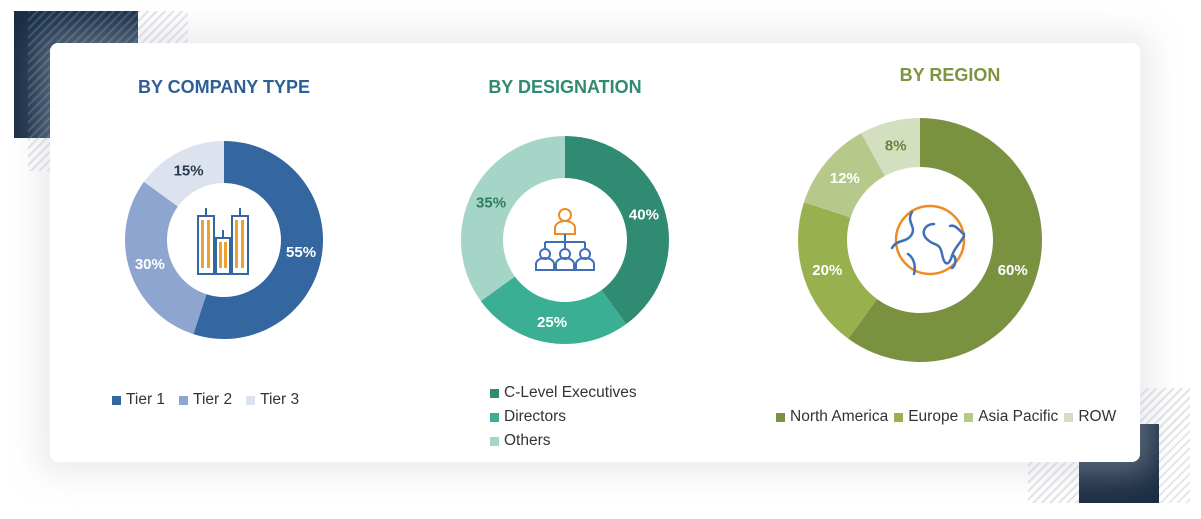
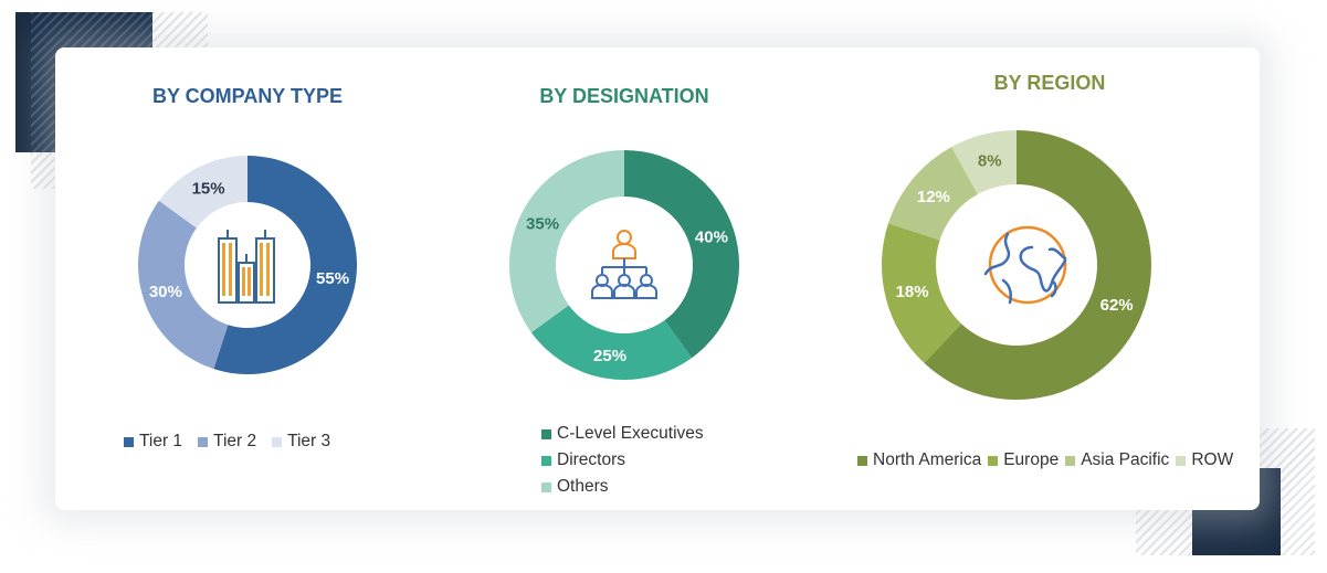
BY REGION/North America: 60% -> 62%
BY REGION/Europe: 20% -> 18%
